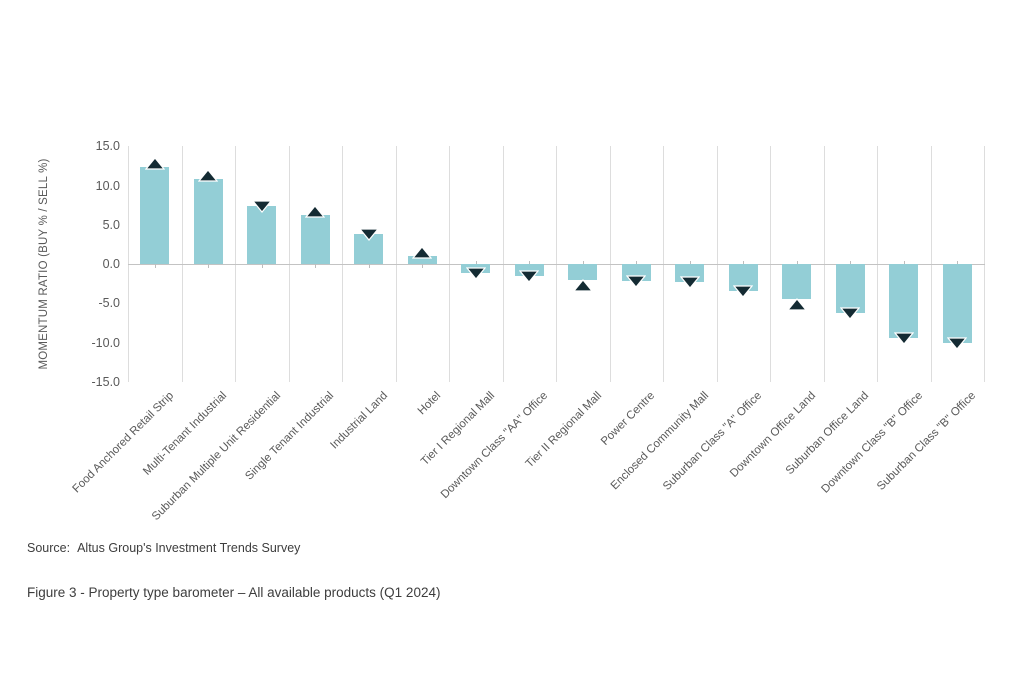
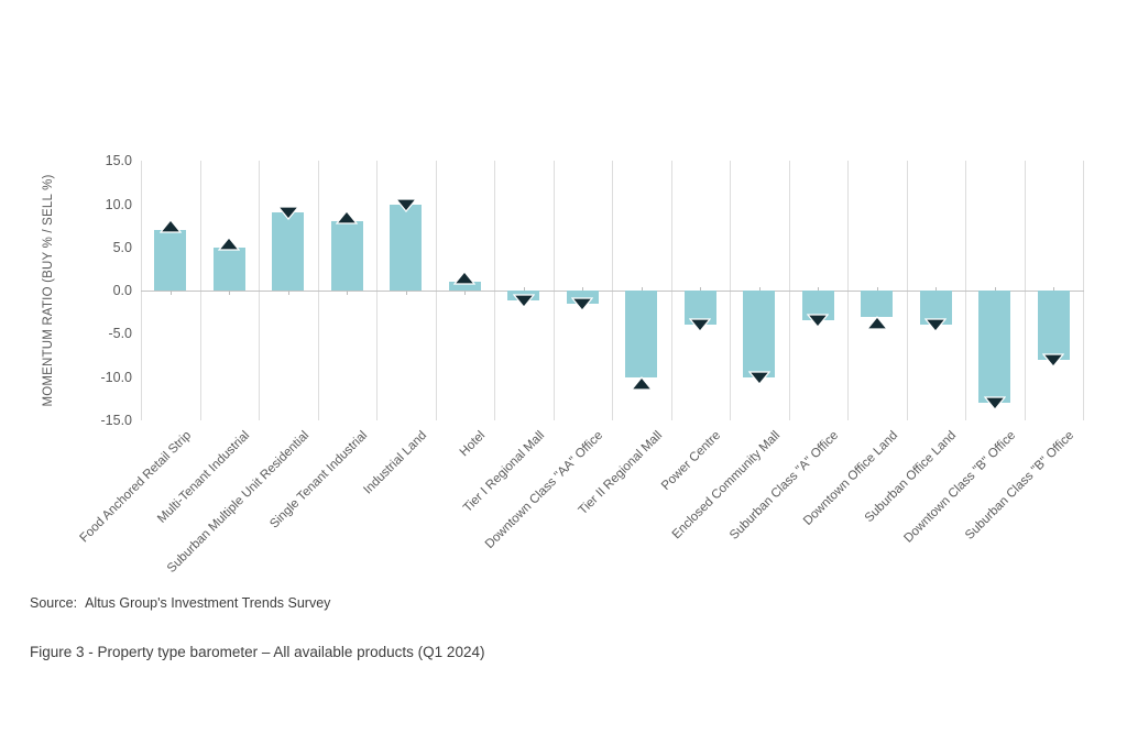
Food Anchored Retail Strip: 12 -> 7
Multi-Tenant Industrial: 11 -> 5
Suburban Multiple Unit Residential: 7 -> 9
Single Tenant Industrial: 6 -> 8
Industrial Land: 4 -> 10
Tier II Regional Mall: -2 -> -10
Power Centre: -2 -> -4
Enclosed Community Mall: -2 -> -10
Downtown Office Land: -4 -> -3
Suburban Office Land: -6 -> -4
Downtown Class "B" Office: -9 -> -13
Suburban Class "B" Office: -10 -> -8
